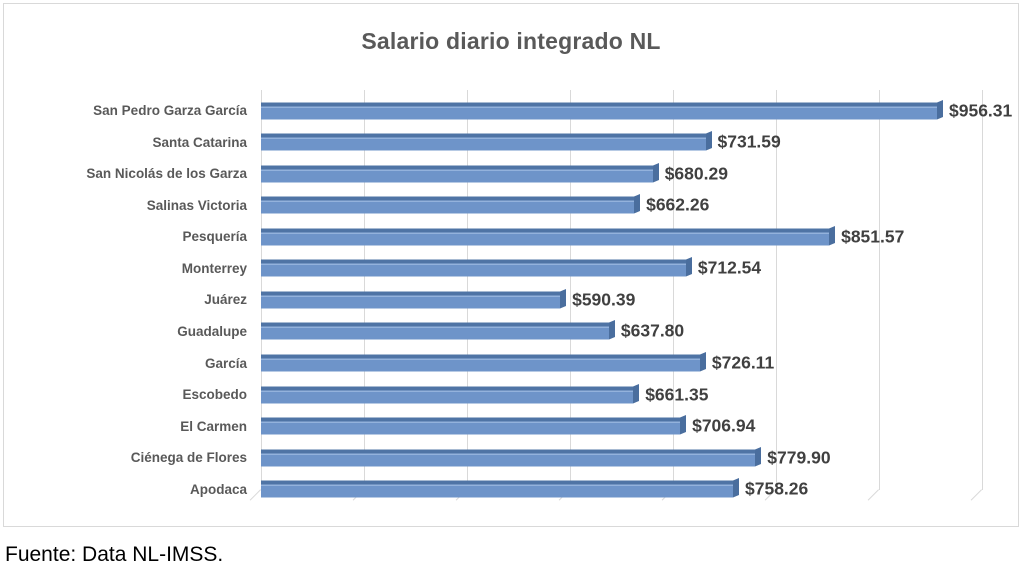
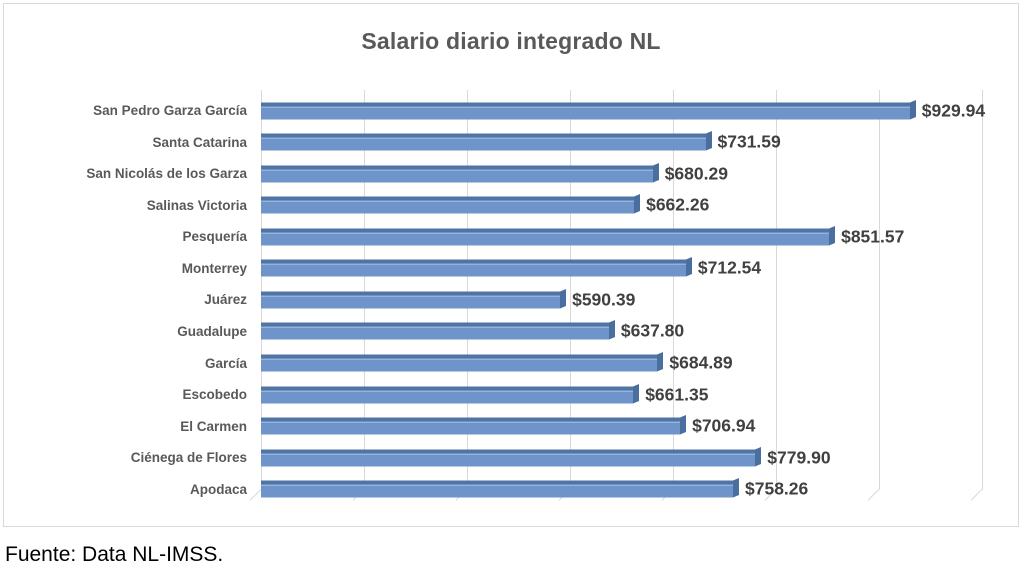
San Pedro Garza García: $956.31 -> $929.94
García: $726.11 -> $684.89
